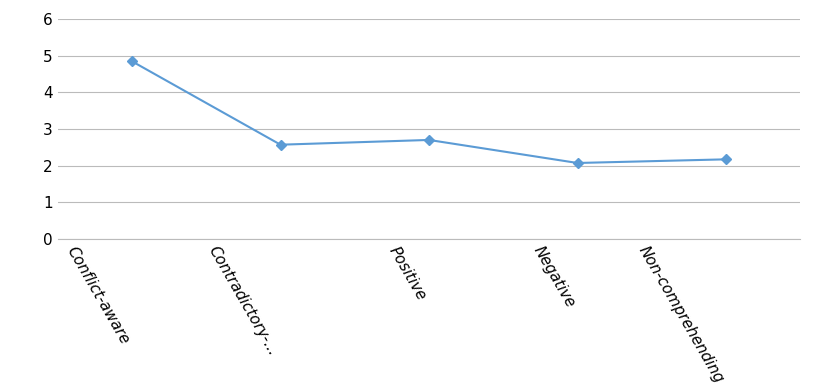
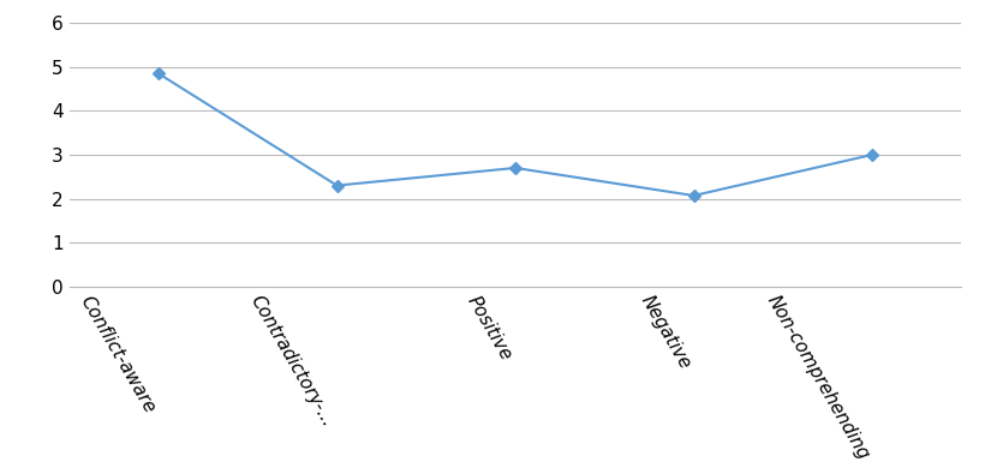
Contradictory-...: 2.57 -> 2.30
Non-comprehending: 2.17 -> 3.00
